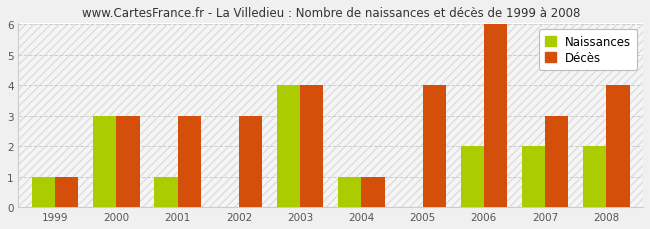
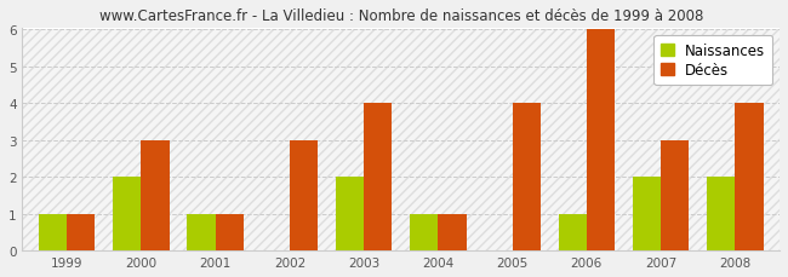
Naissances/2000: 3 -> 2
Décès/2001: 3 -> 1
Naissances/2003: 4 -> 2
Naissances/2006: 2 -> 1
